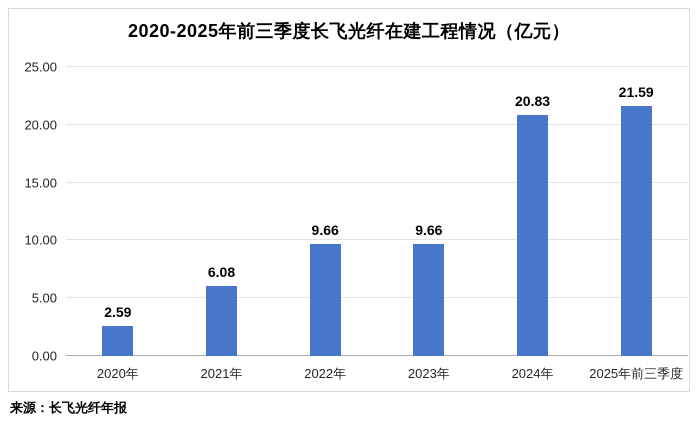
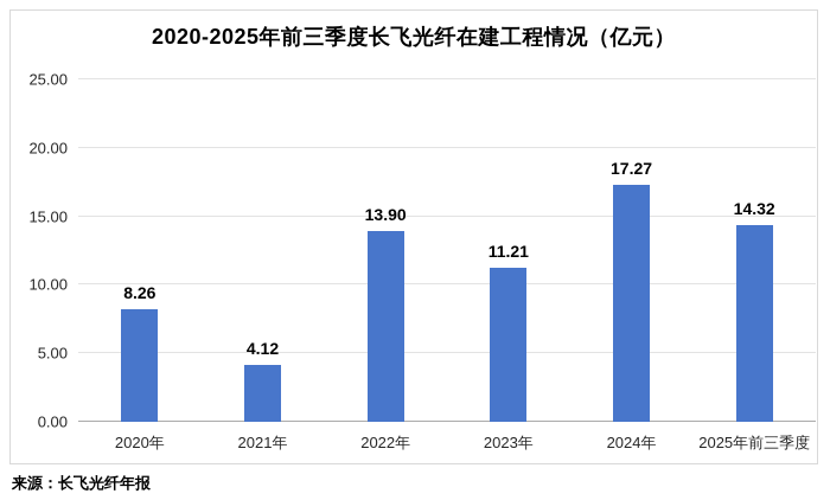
2020年: 2.59 -> 8.26
2021年: 6.08 -> 4.12
2022年: 9.66 -> 13.90
2023年: 9.66 -> 11.21
2024年: 20.83 -> 17.27
2025年前三季度: 21.59 -> 14.32
